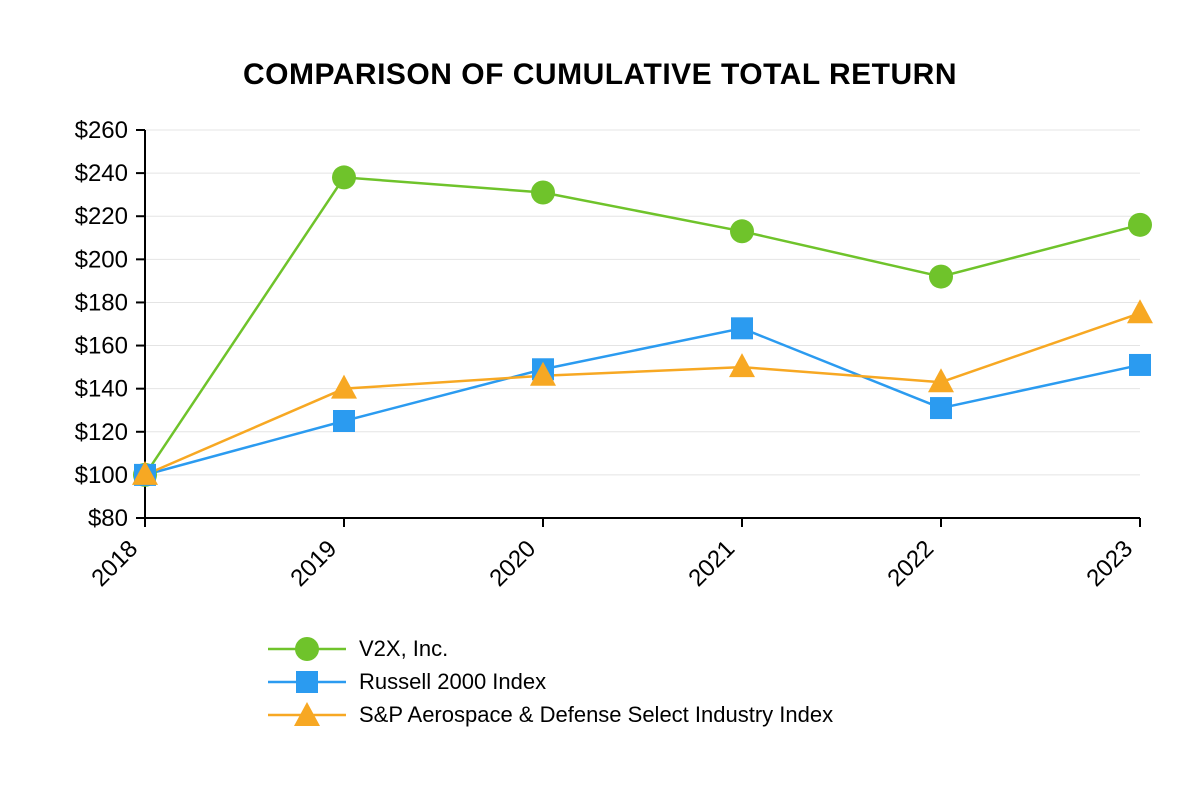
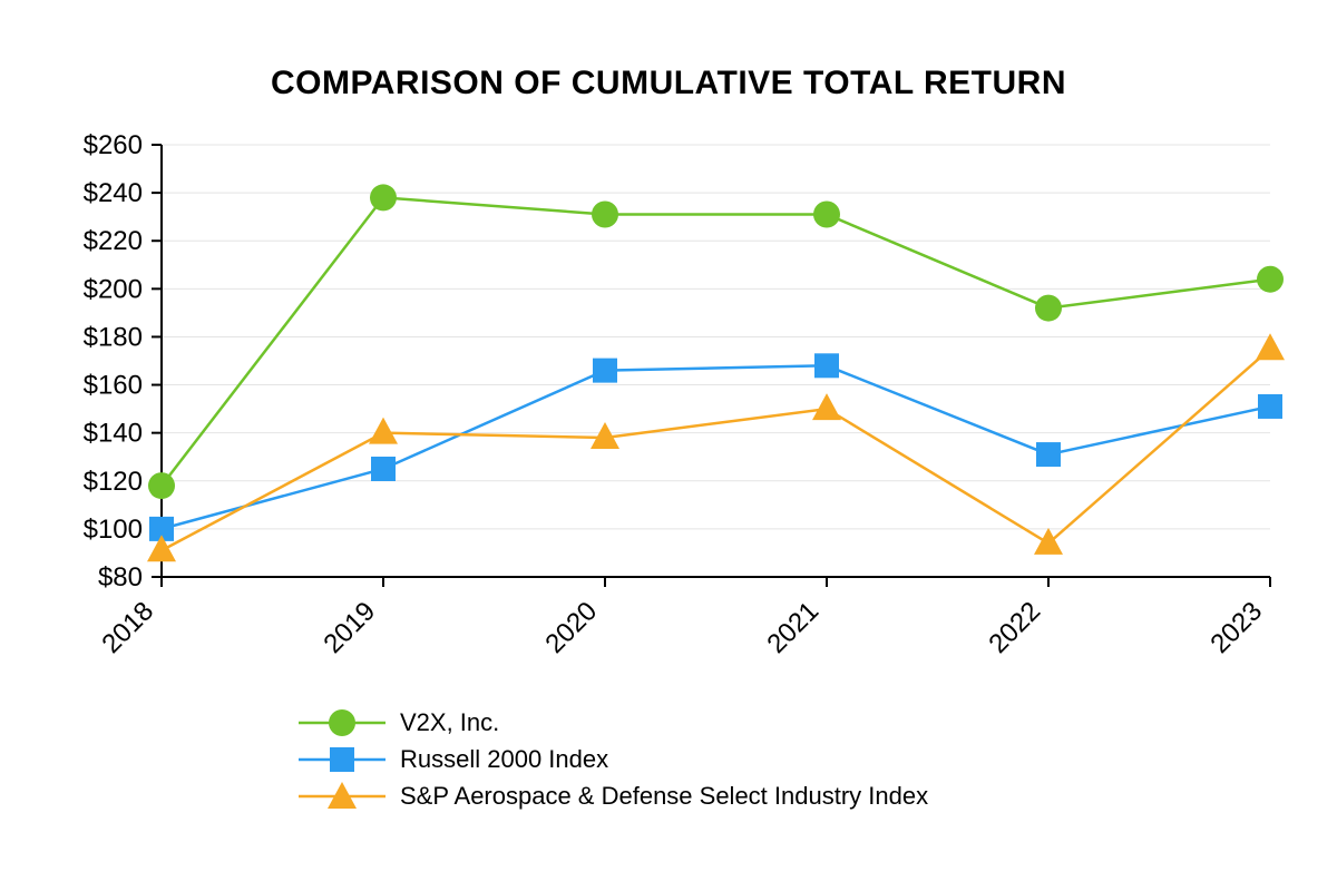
V2X, Inc./2018: $100 -> $118
S&P Aerospace & Defense Select Industry Index/2018: $100 -> $91
Russell 2000 Index/2020: $149 -> $166
S&P Aerospace & Defense Select Industry Index/2020: $146 -> $138
V2X, Inc./2021: $213 -> $231
S&P Aerospace & Defense Select Industry Index/2022: $143 -> $94
V2X, Inc./2023: $216 -> $204
